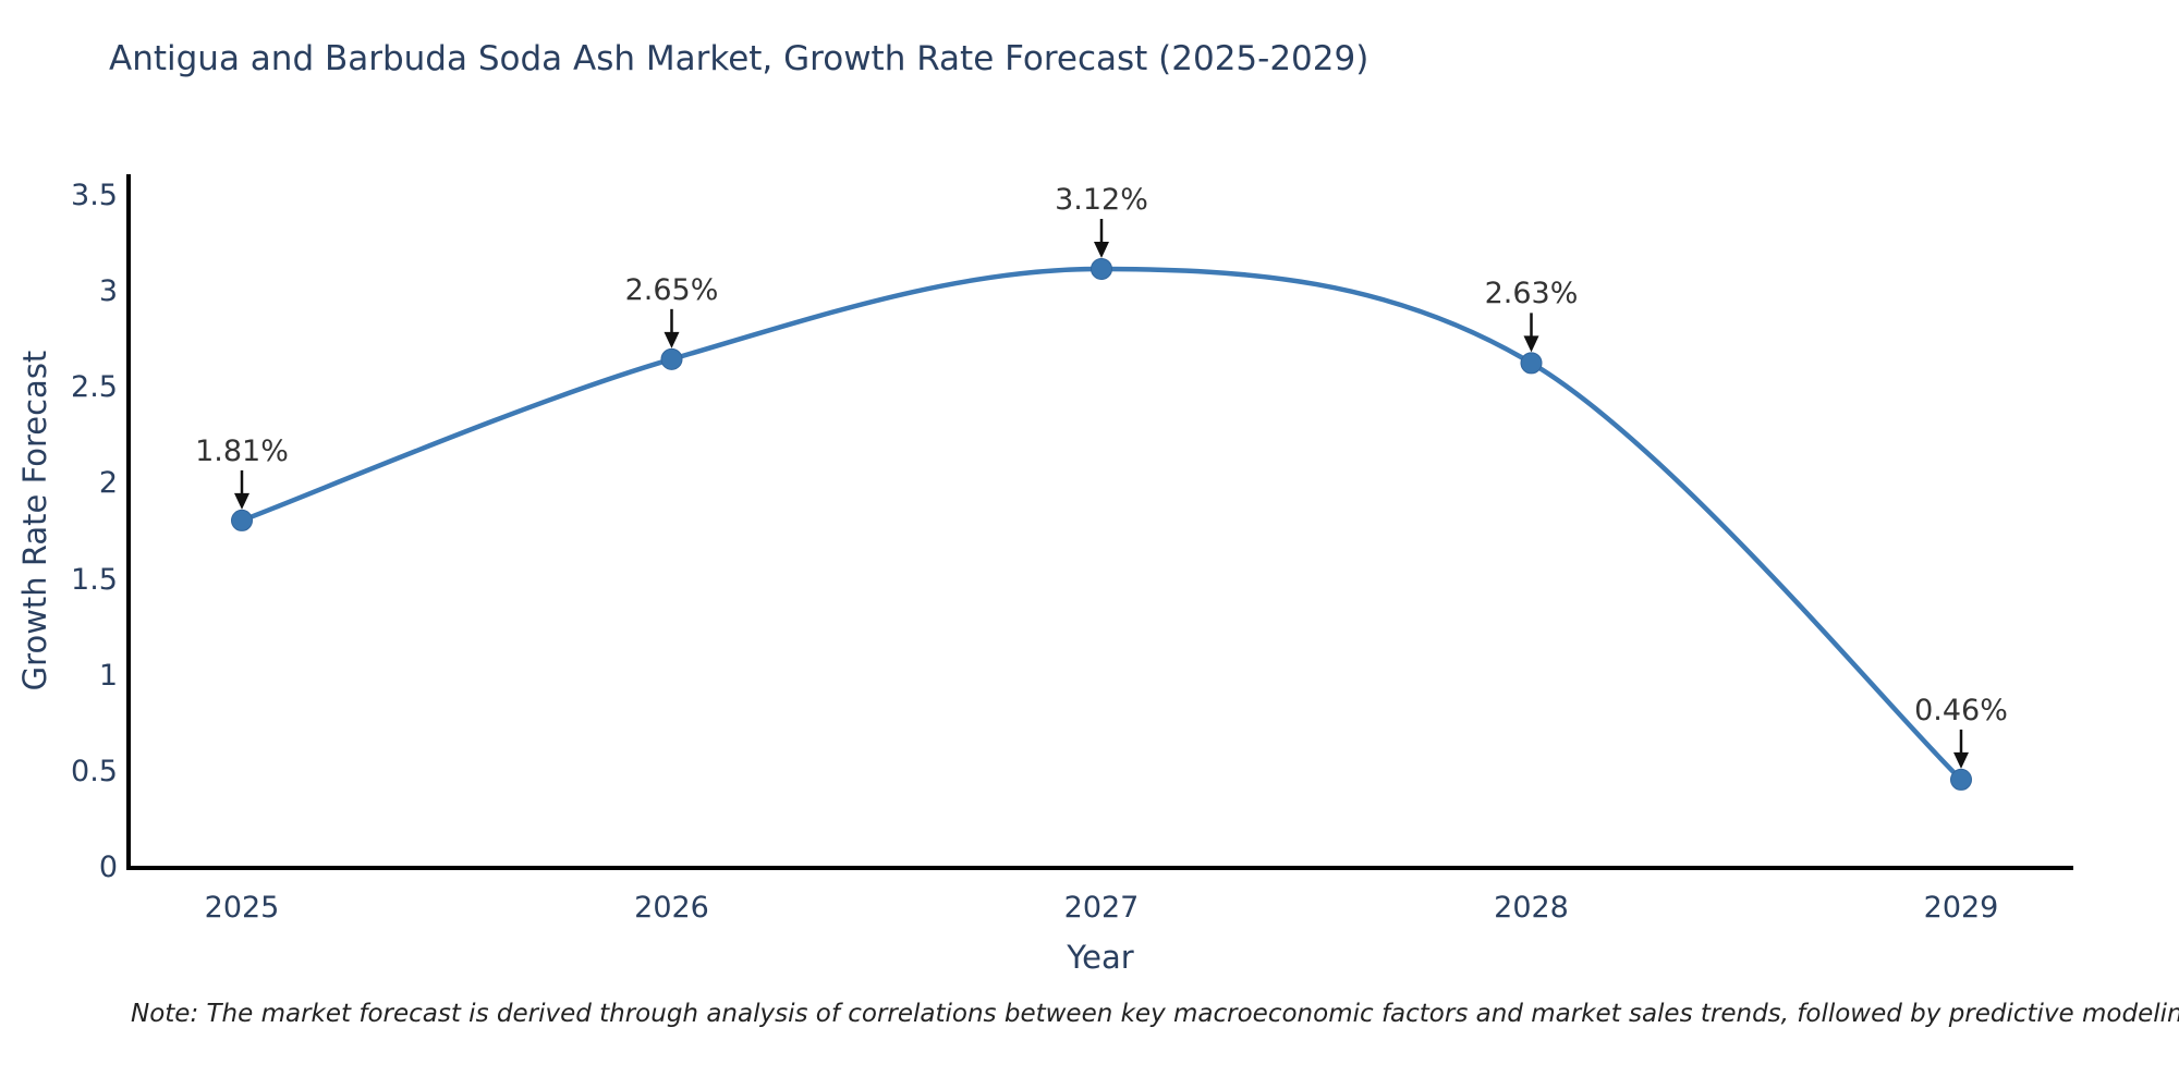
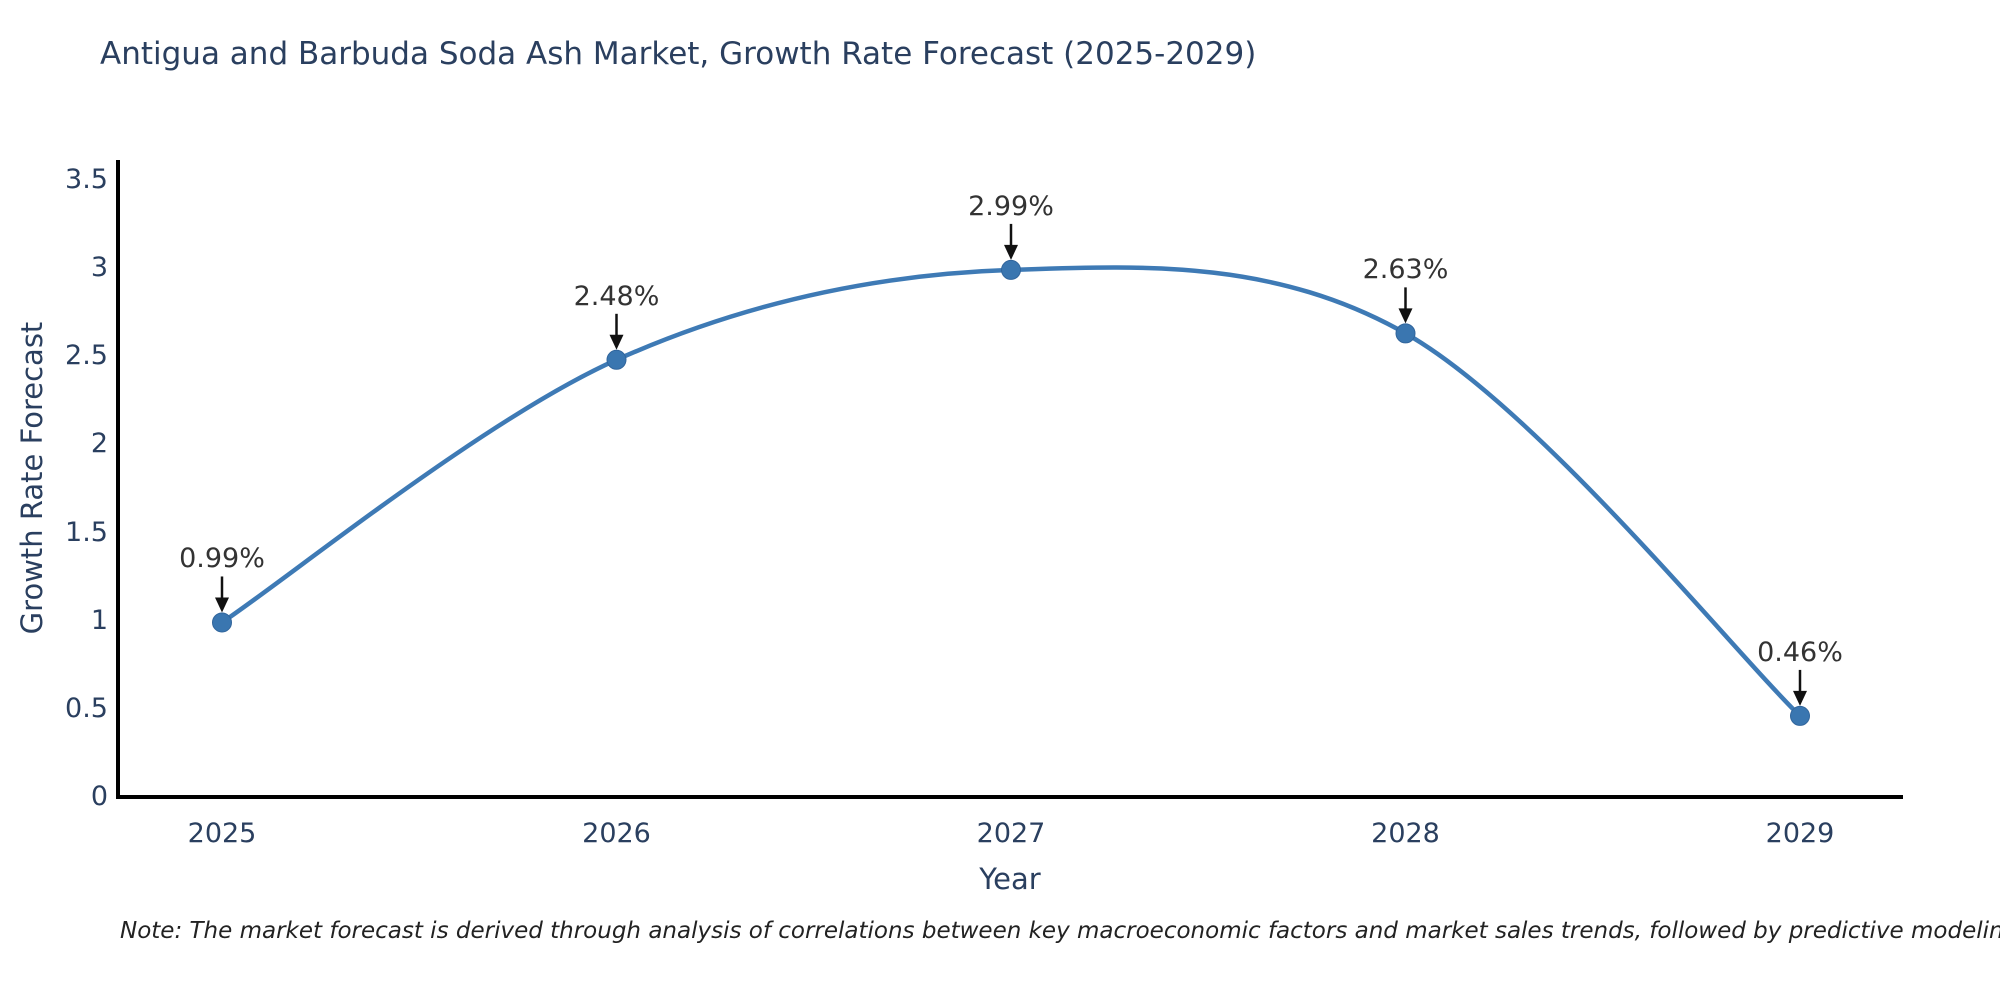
2025: 1.81% -> 0.99%
2026: 2.65% -> 2.48%
2027: 3.12% -> 2.99%
